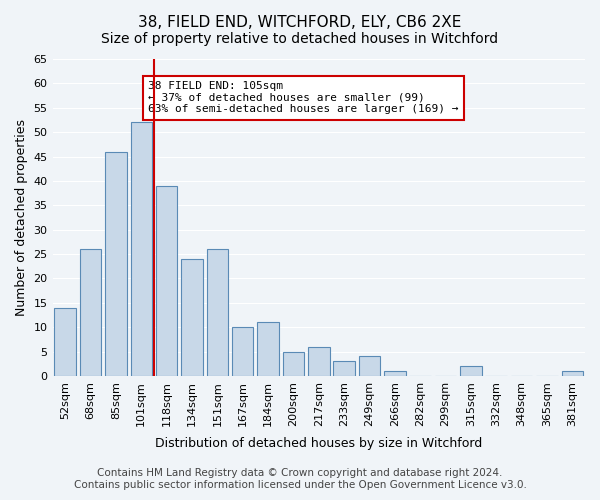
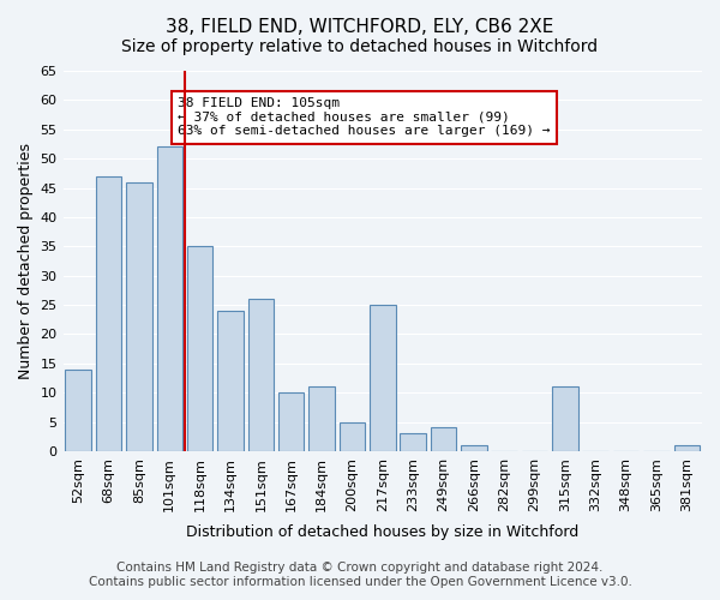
68sqm: 26 -> 47
118sqm: 39 -> 35
217sqm: 6 -> 25
315sqm: 2 -> 11
